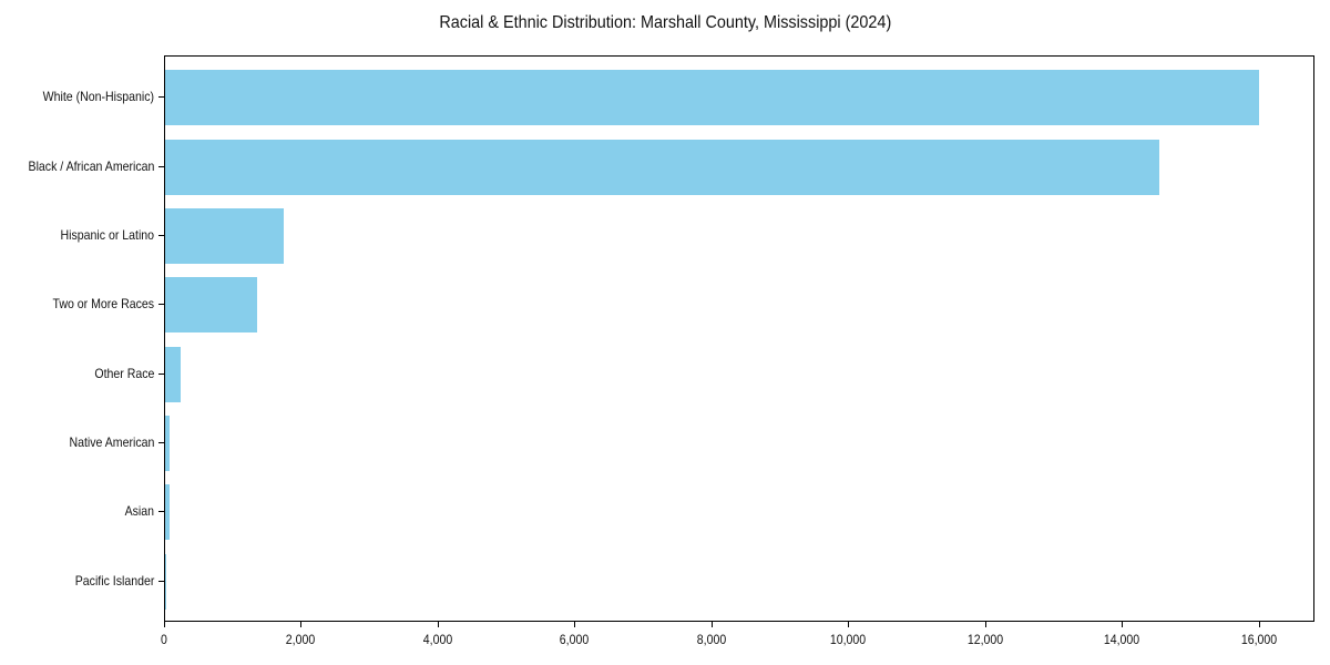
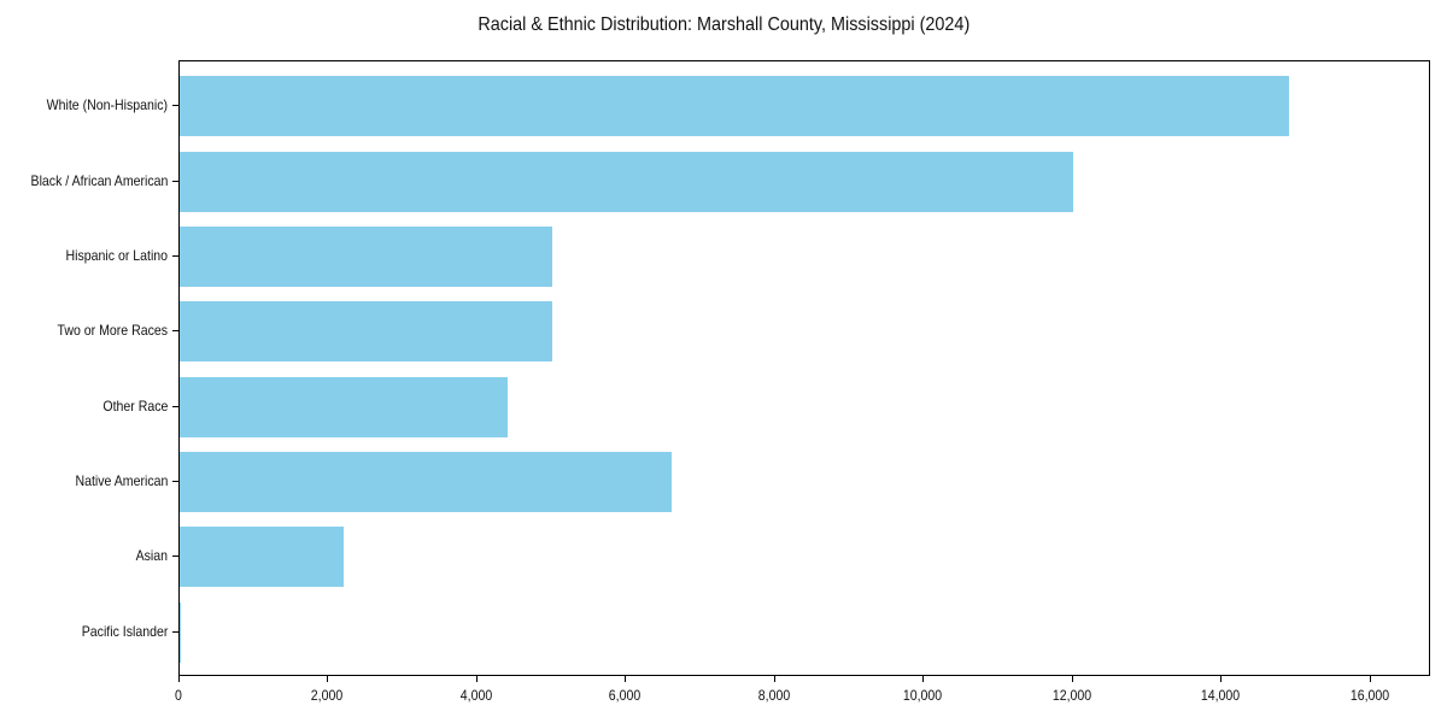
White (Non-Hispanic): 16000 -> 14900
Black / African American: 14500 -> 12000
Hispanic or Latino: 1700 -> 5000
Two or More Races: 1300 -> 5000
Other Race: 200 -> 4400
Native American: 100 -> 6600
Asian: 100 -> 2200
